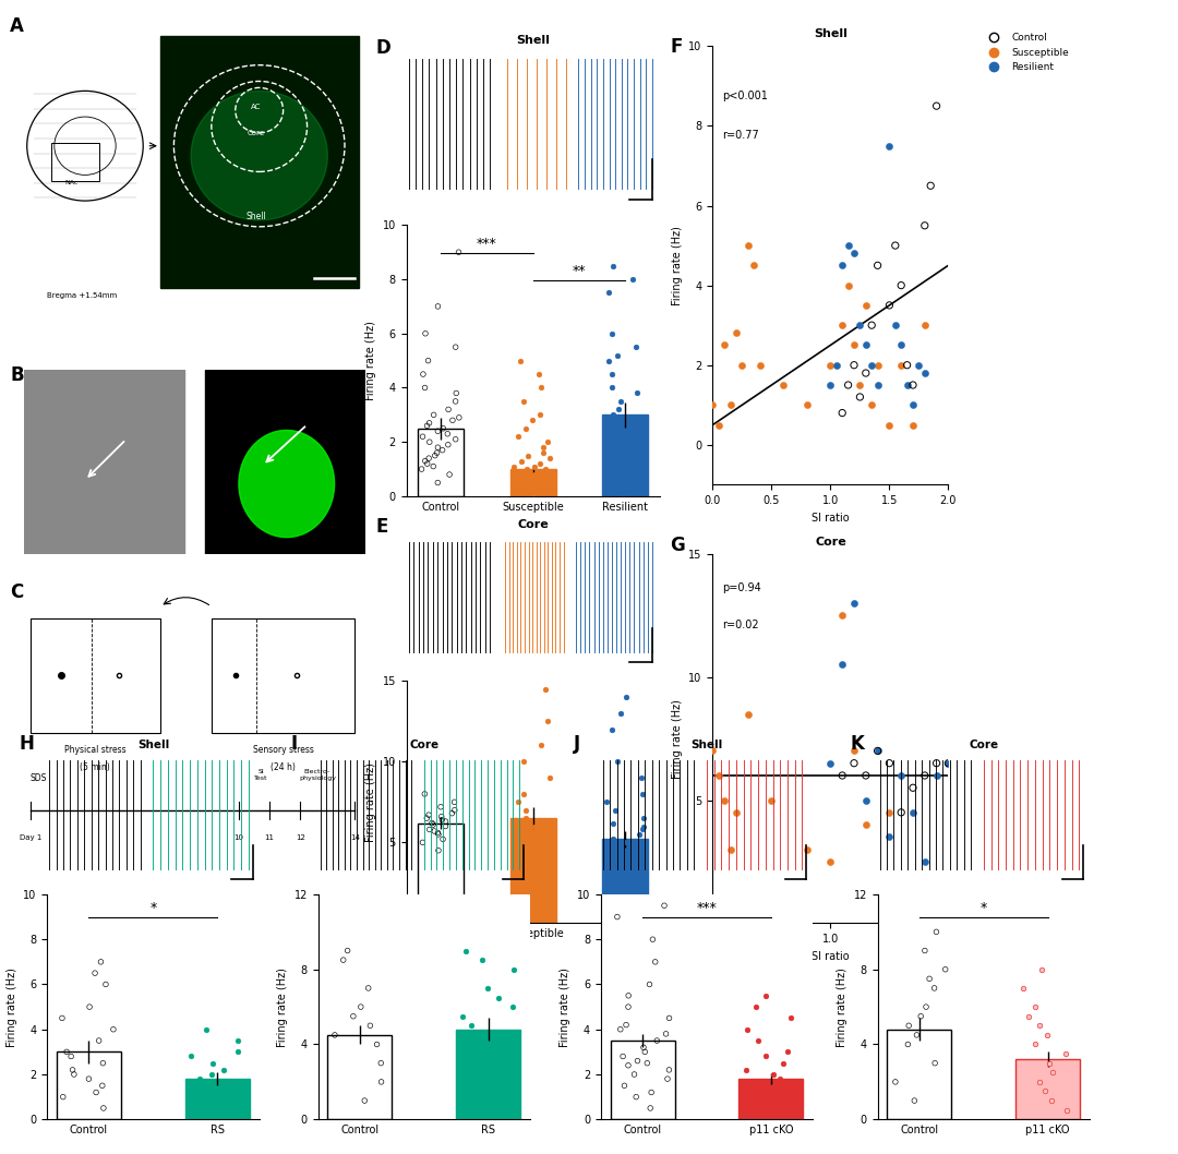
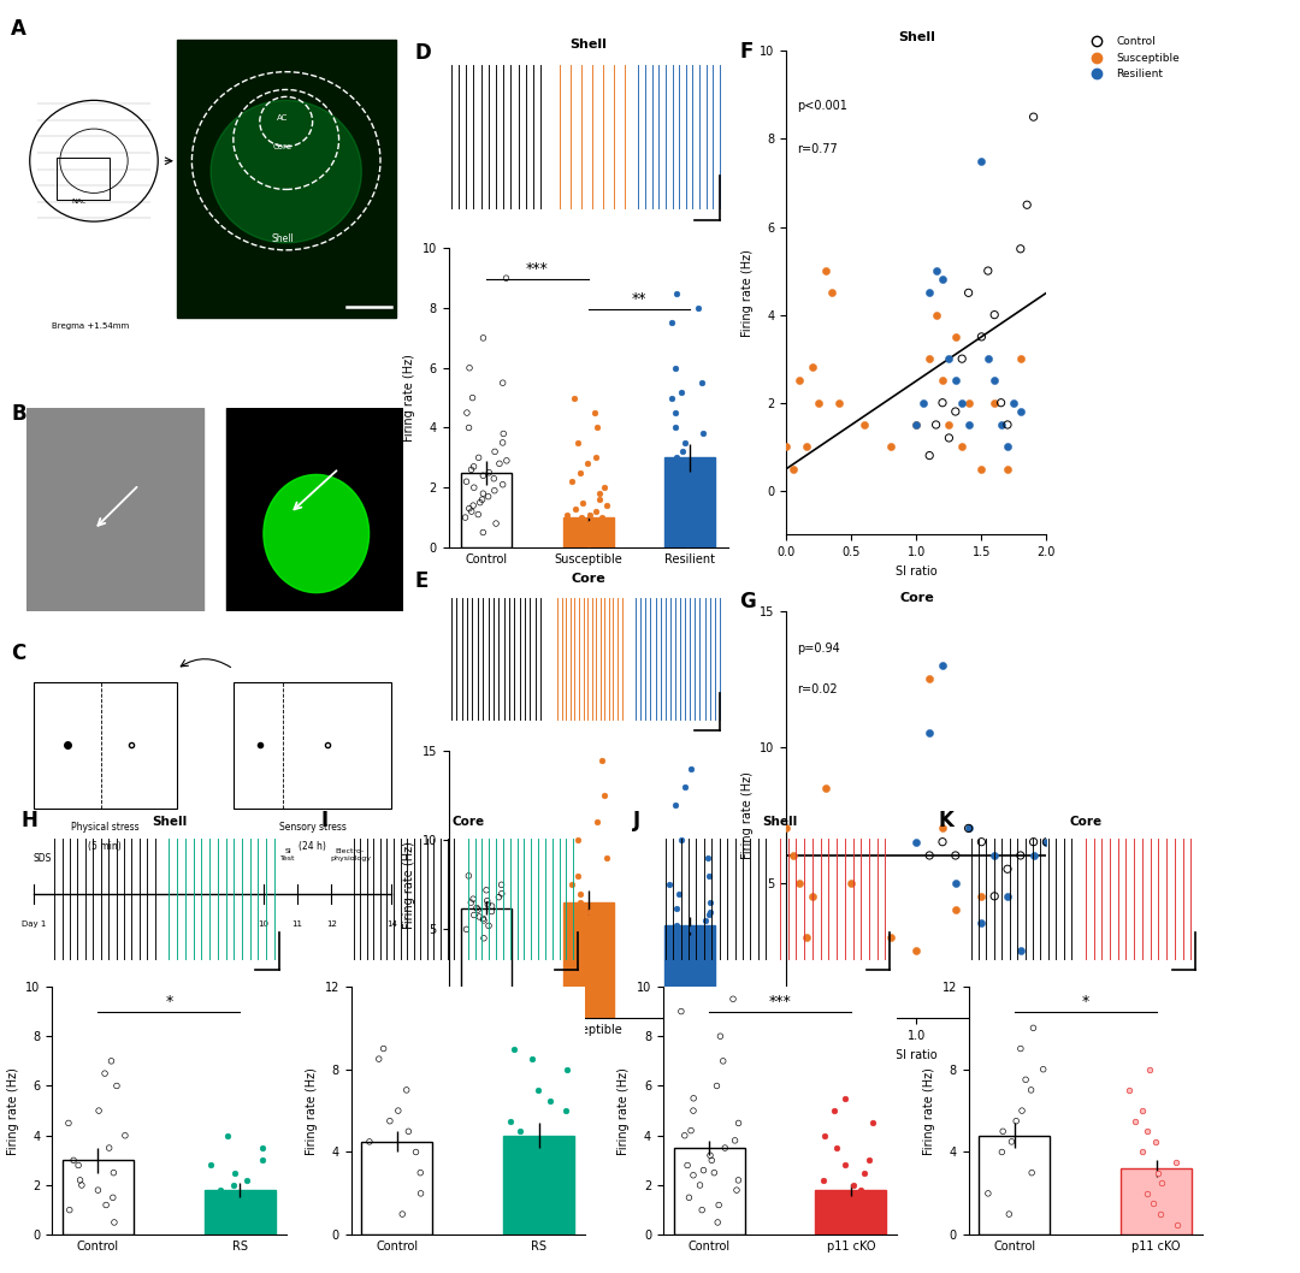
Shell/Susceptible/1.0: 2.0 -> 1.5
